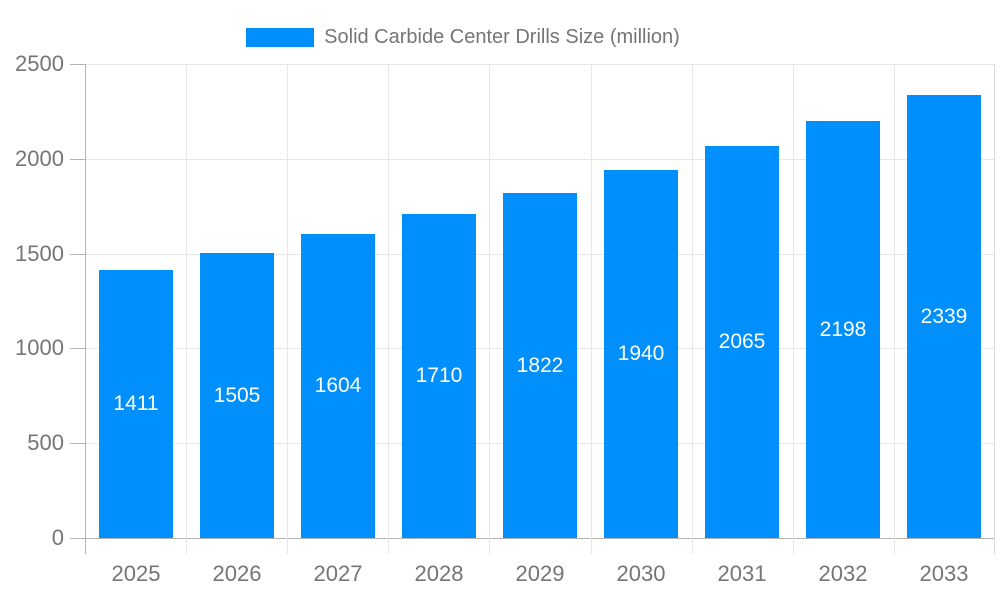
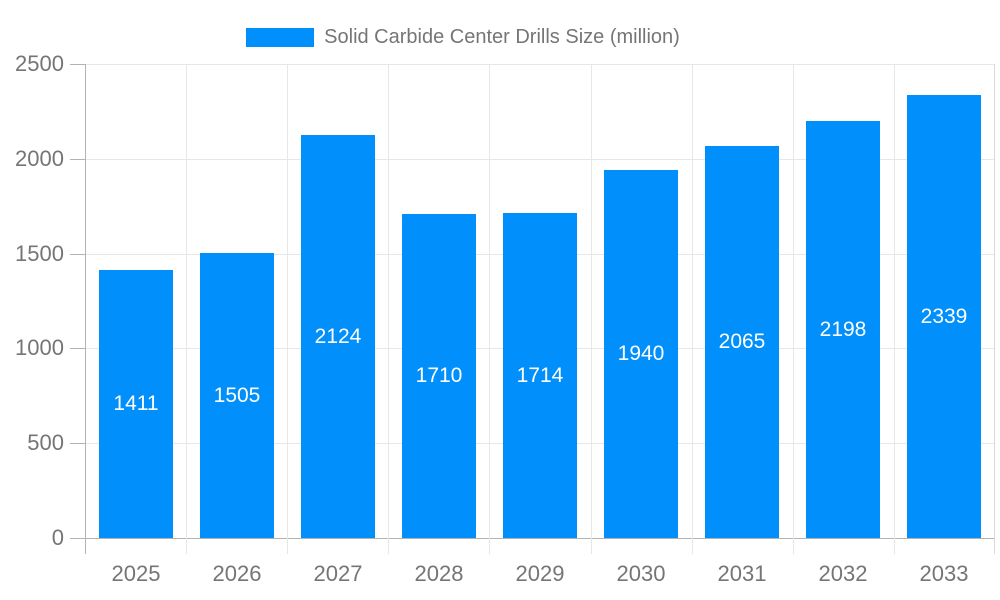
2027: 1604 -> 2124
2029: 1822 -> 1714
